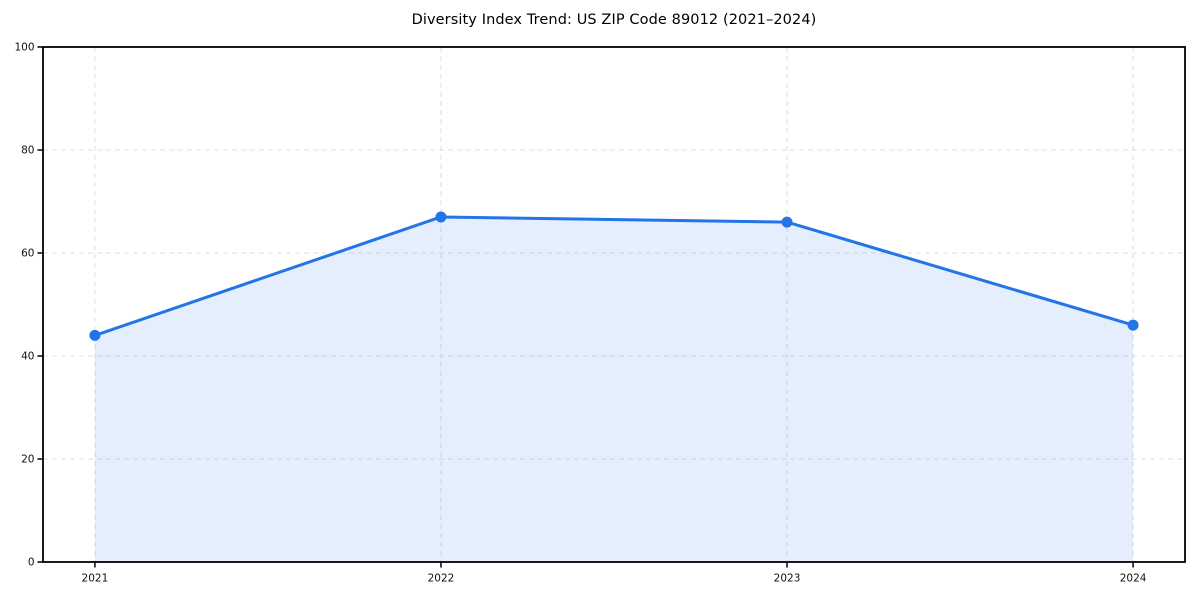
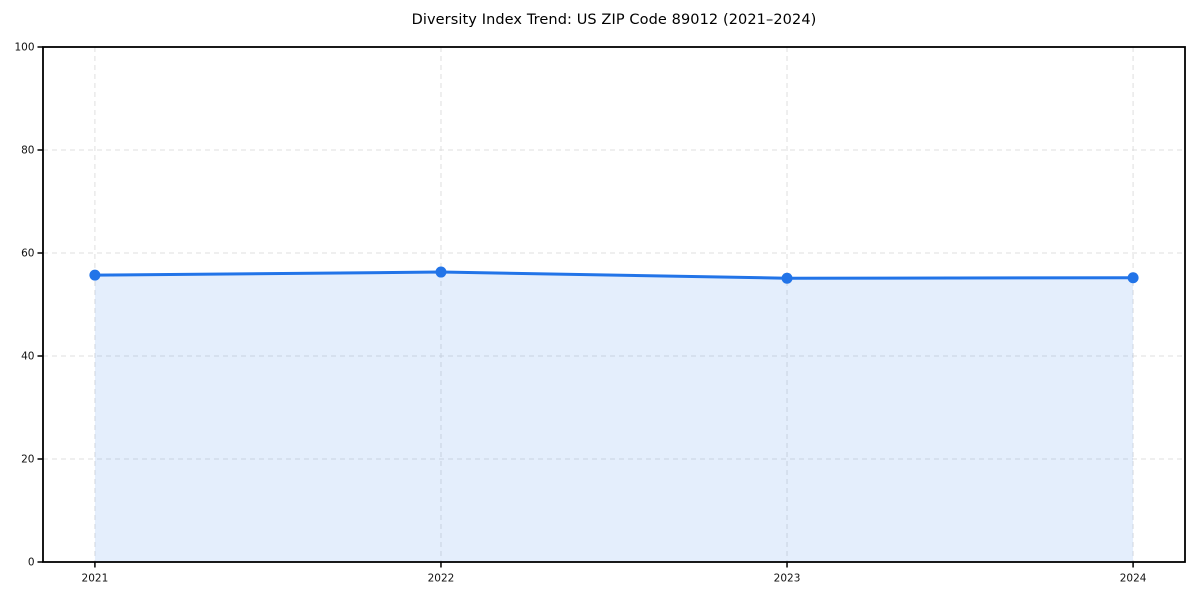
2021: 44 -> 56
2022: 67 -> 56
2023: 66 -> 55
2024: 46 -> 55
